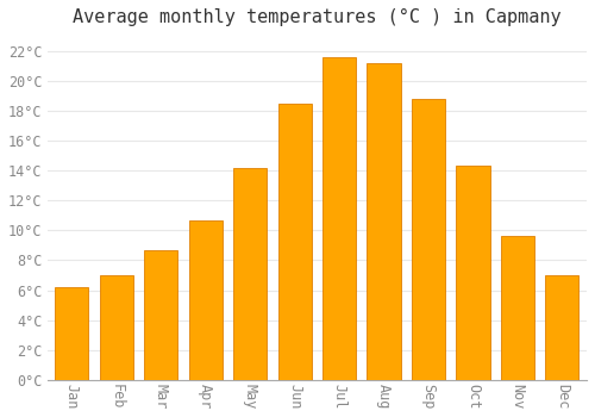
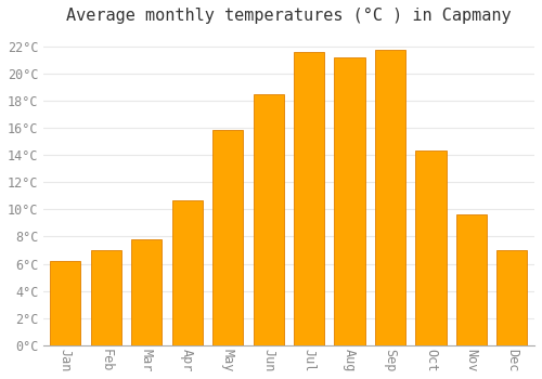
Mar: 8.7°C -> 7.8°C
May: 14.2°C -> 15.8°C
Sep: 18.8°C -> 21.7°C
